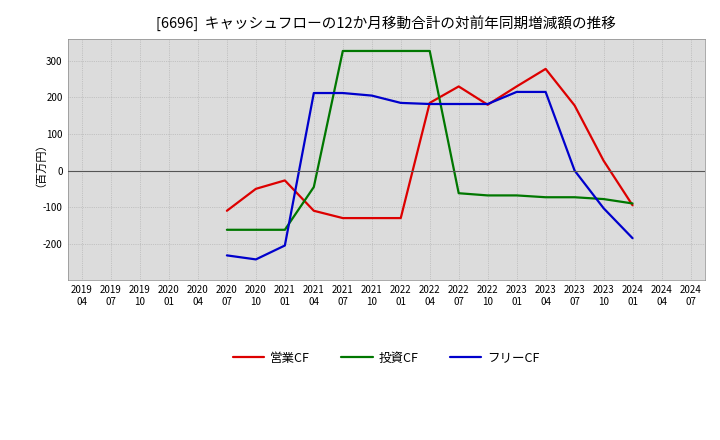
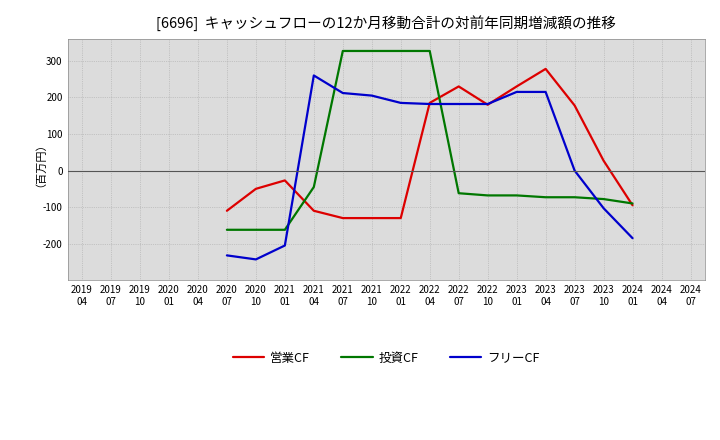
フリーCF/2021 04: 212 -> 260
